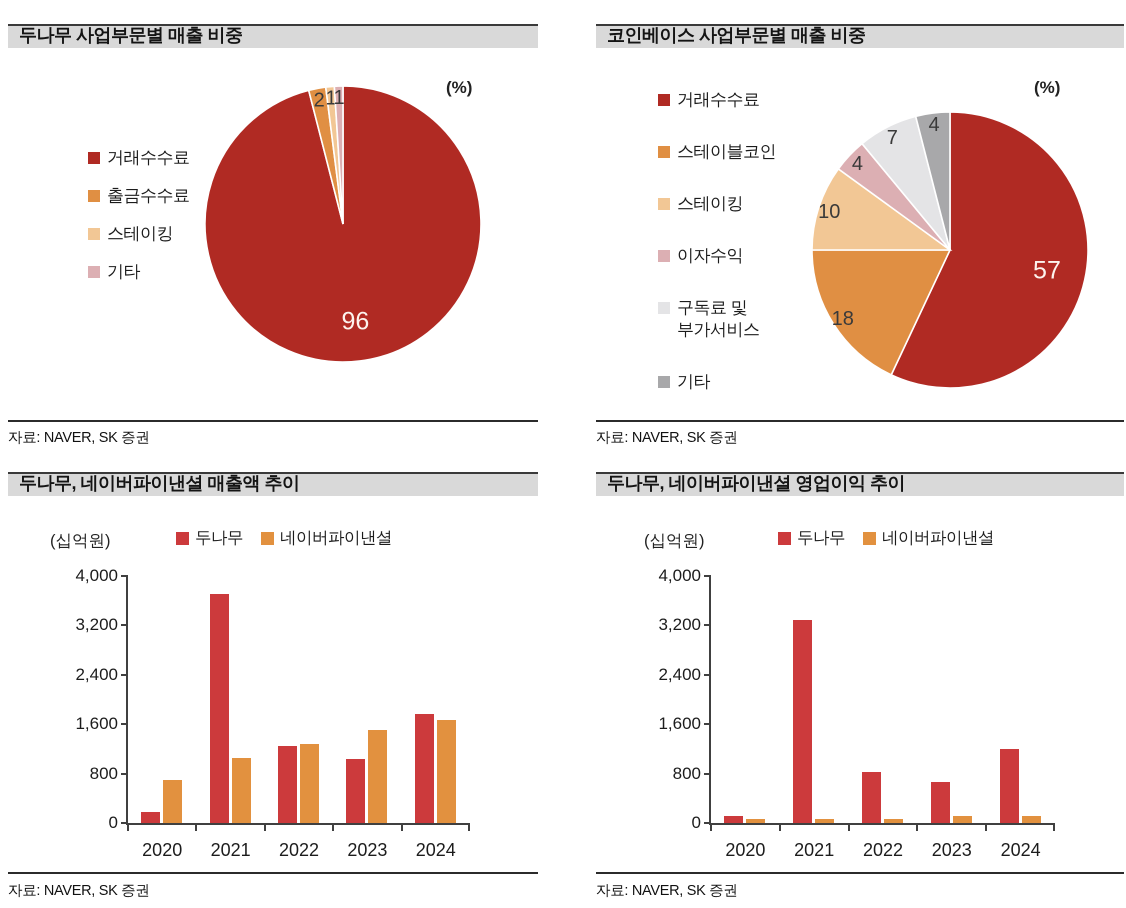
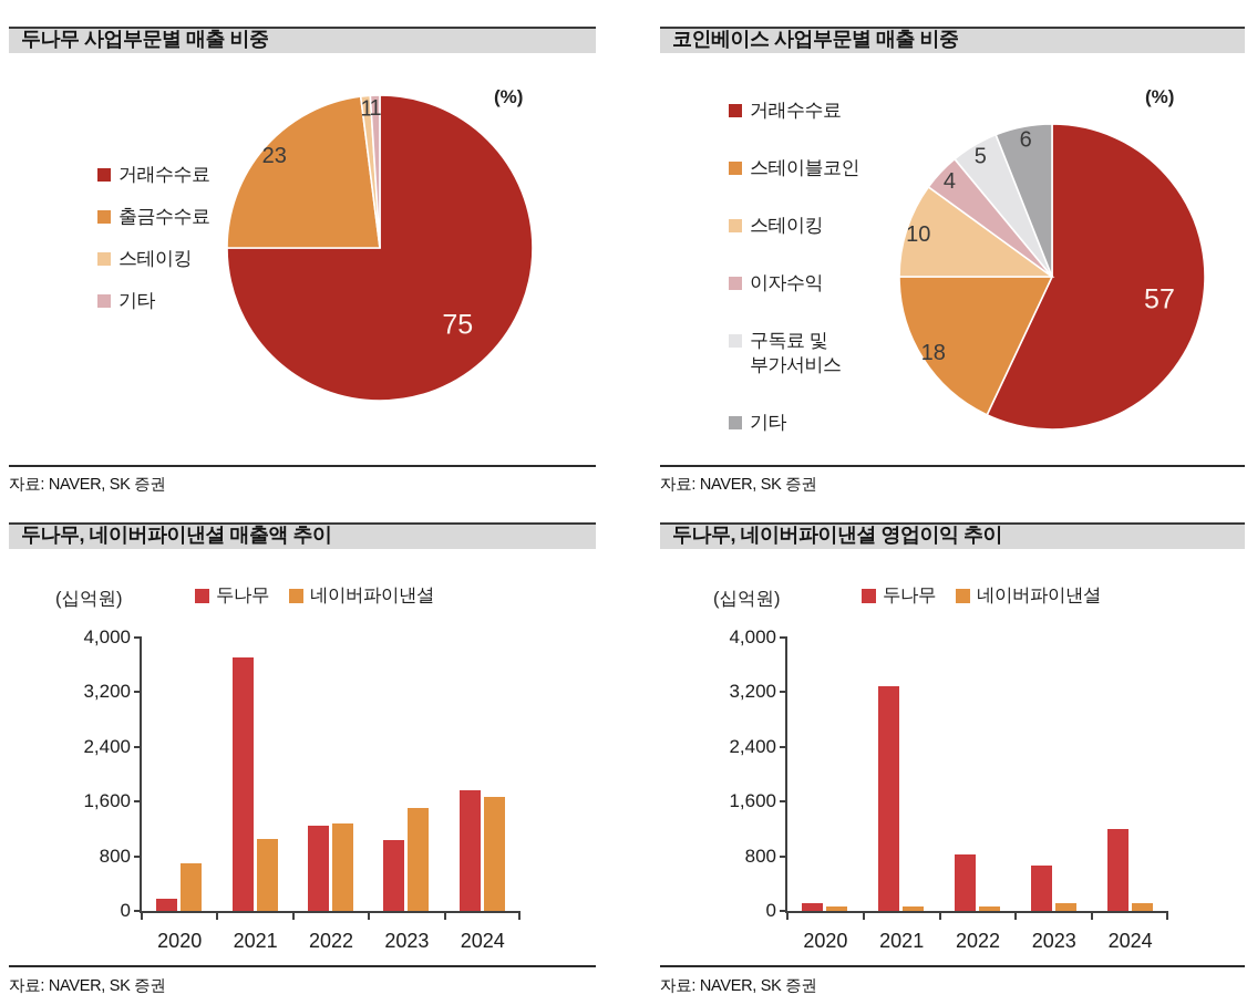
두나무 사업부문별 매출 비중/거래수수료: 96 -> 75
두나무 사업부문별 매출 비중/출금수수료: 2 -> 23
코인베이스 사업부문별 매출 비중/구독료 및 부가서비스: 7 -> 5
코인베이스 사업부문별 매출 비중/기타: 4 -> 6
